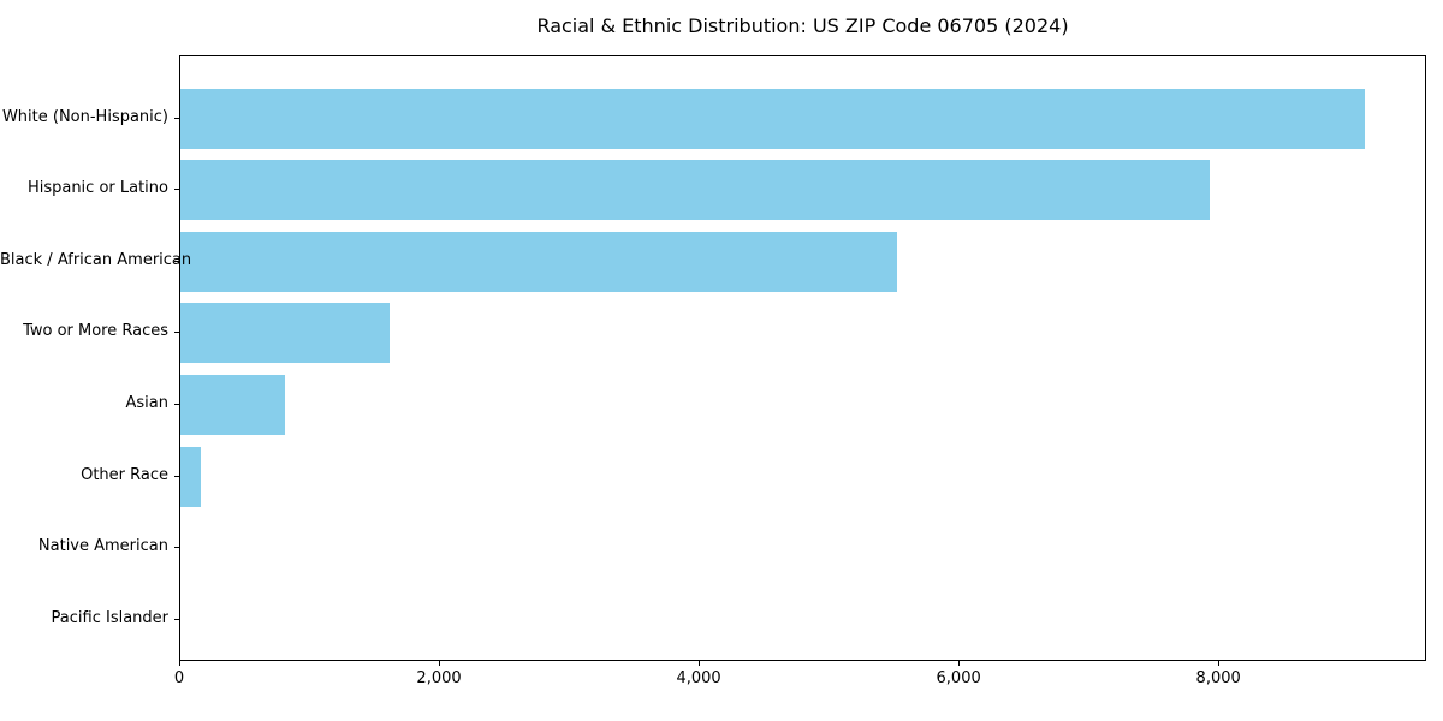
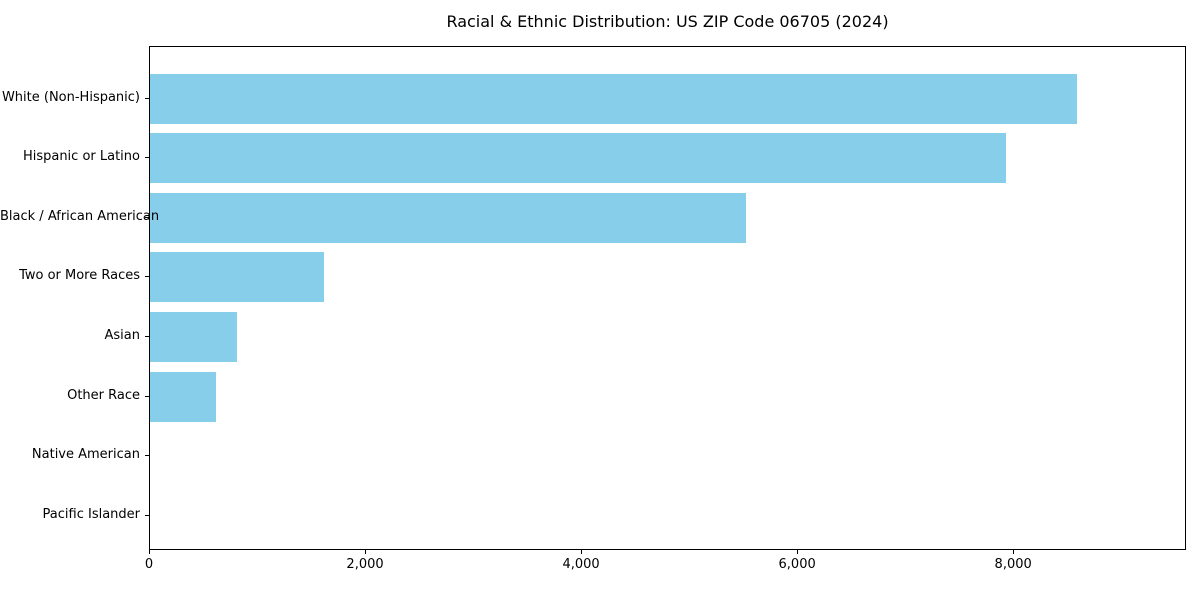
White (Non-Hispanic): 9140 -> 8600
Other Race: 160 -> 610
